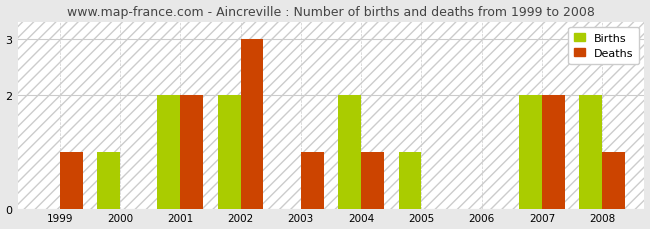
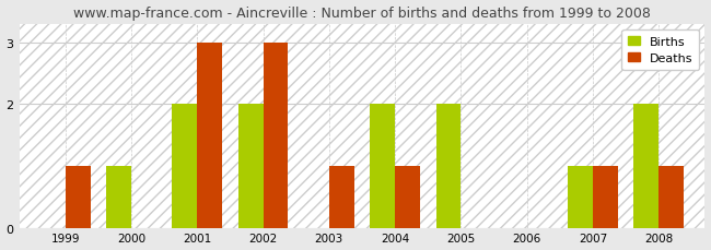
Deaths/2001: 2 -> 3
Births/2005: 1 -> 2
Births/2007: 2 -> 1
Deaths/2007: 2 -> 1
